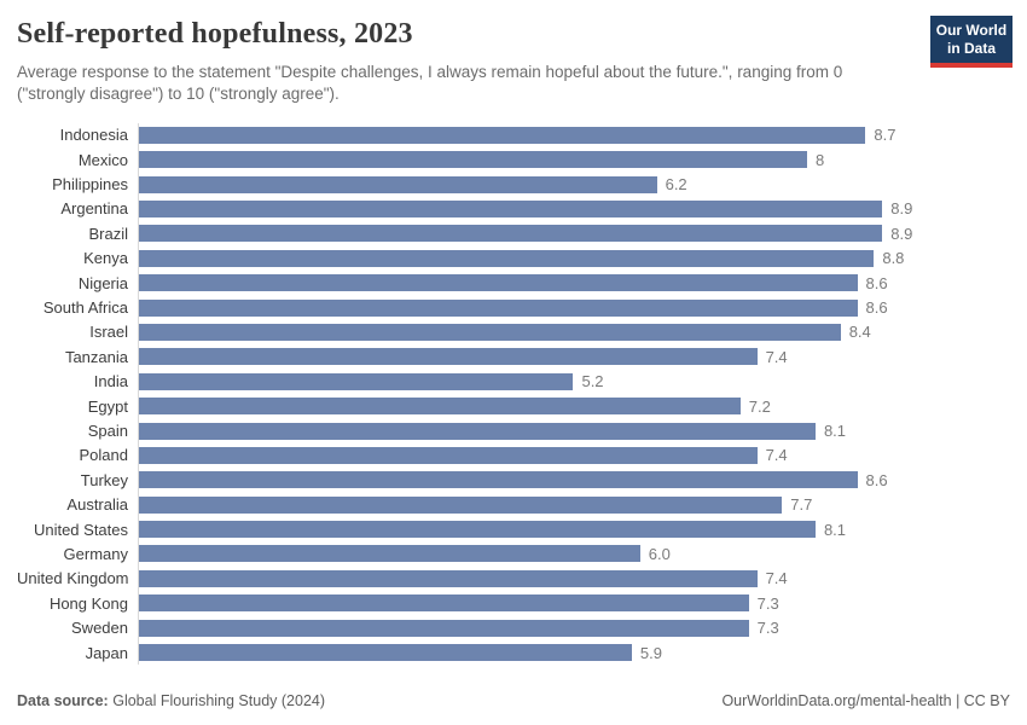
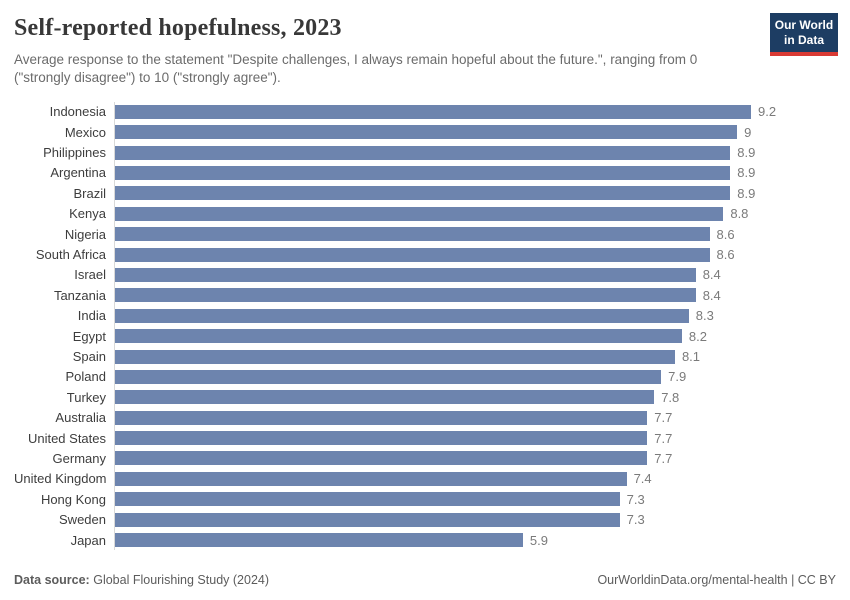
Indonesia: 8.7 -> 9.2
Mexico: 8 -> 9
Philippines: 6.2 -> 8.9
Tanzania: 7.4 -> 8.4
India: 5.2 -> 8.3
Egypt: 7.2 -> 8.2
Poland: 7.4 -> 7.9
Turkey: 8.6 -> 7.8
United States: 8.1 -> 7.7
Germany: 6.0 -> 7.7
